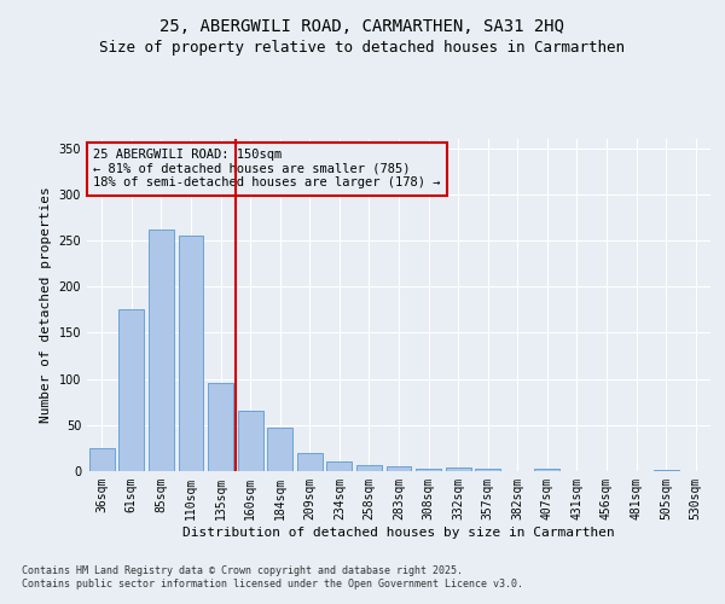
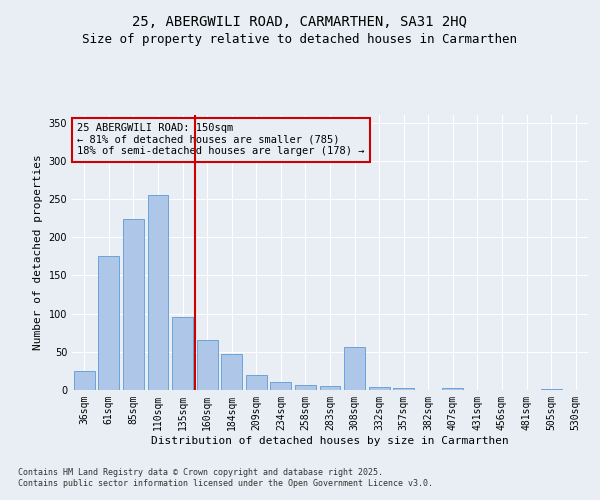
85sqm: 262 -> 224
308sqm: 3 -> 56
